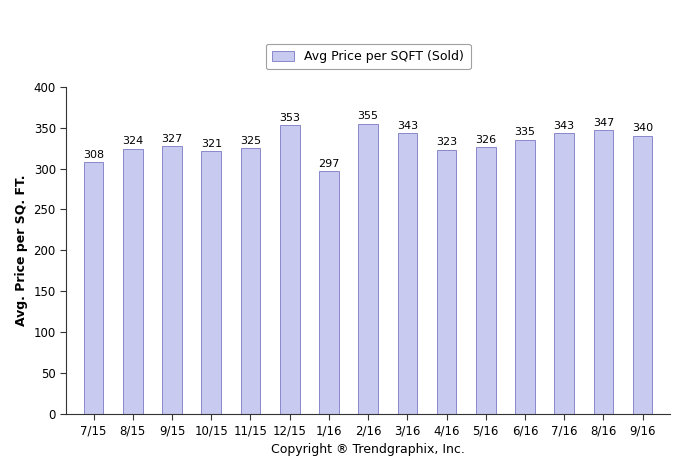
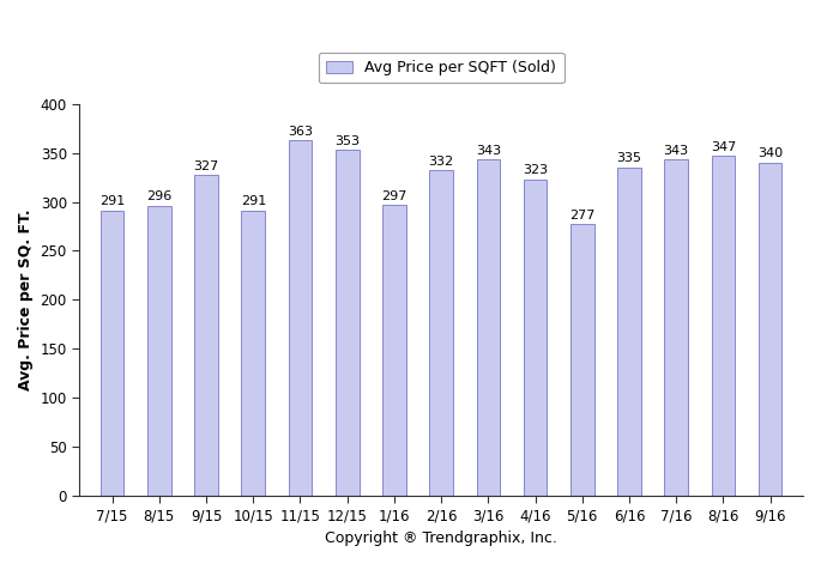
7/15: 308 -> 291
8/15: 324 -> 296
10/15: 321 -> 291
11/15: 325 -> 363
2/16: 355 -> 332
5/16: 326 -> 277
